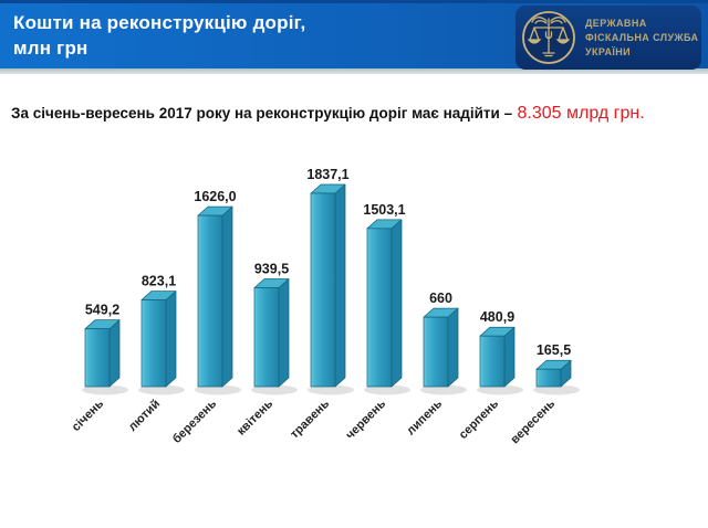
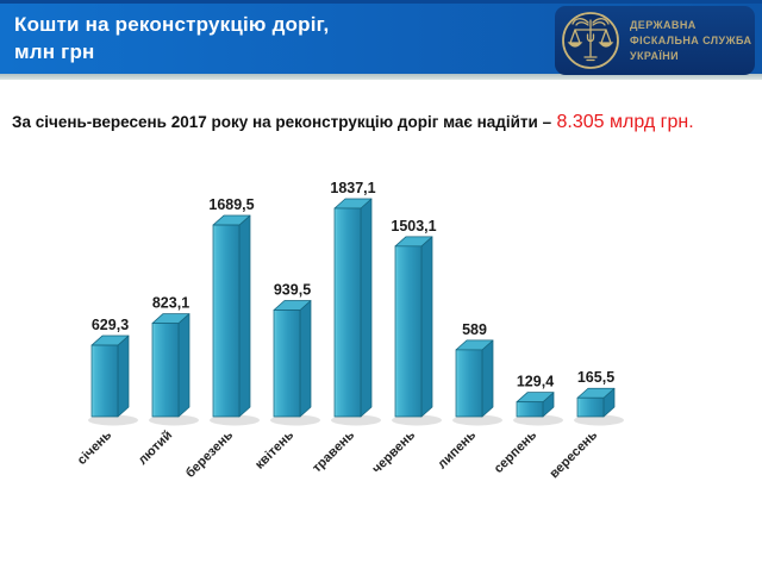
січень: 549,2 -> 629,3
березень: 1626,0 -> 1689,5
липень: 660 -> 589
серпень: 480,9 -> 129,4
